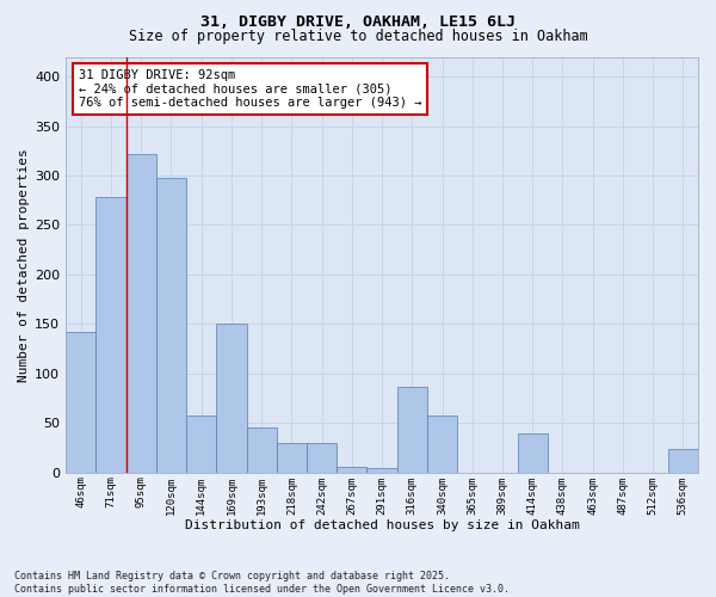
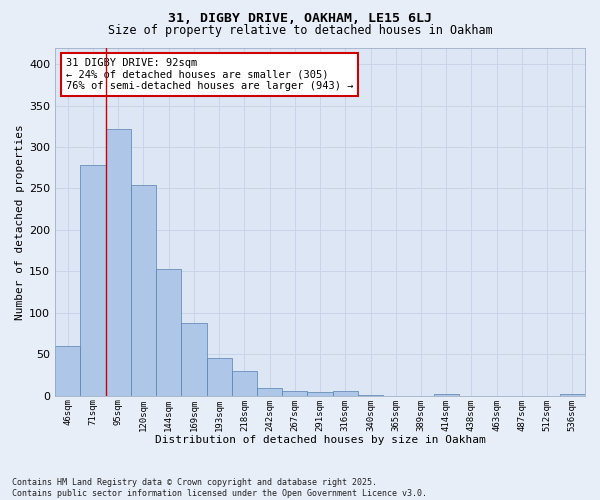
46sqm: 142 -> 60
120sqm: 298 -> 254
144sqm: 58 -> 153
169sqm: 150 -> 88
242sqm: 30 -> 10
316sqm: 86 -> 6
340sqm: 58 -> 1
414sqm: 40 -> 2
536sqm: 24 -> 2
